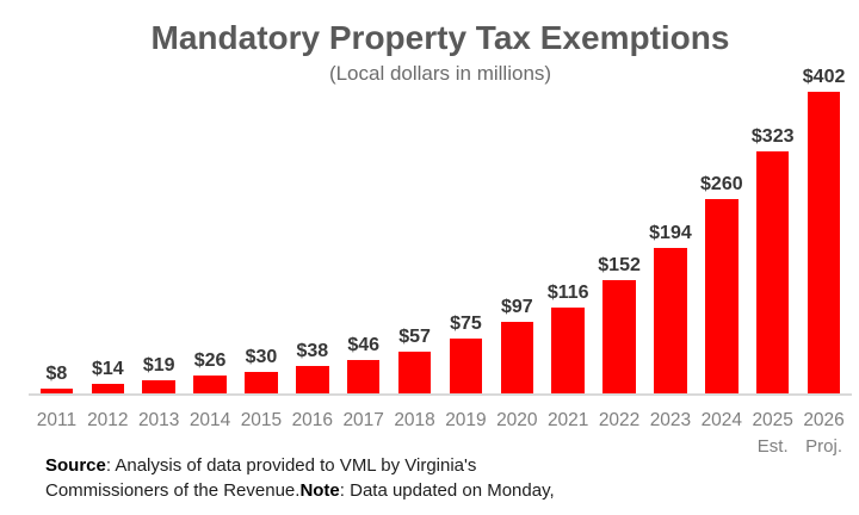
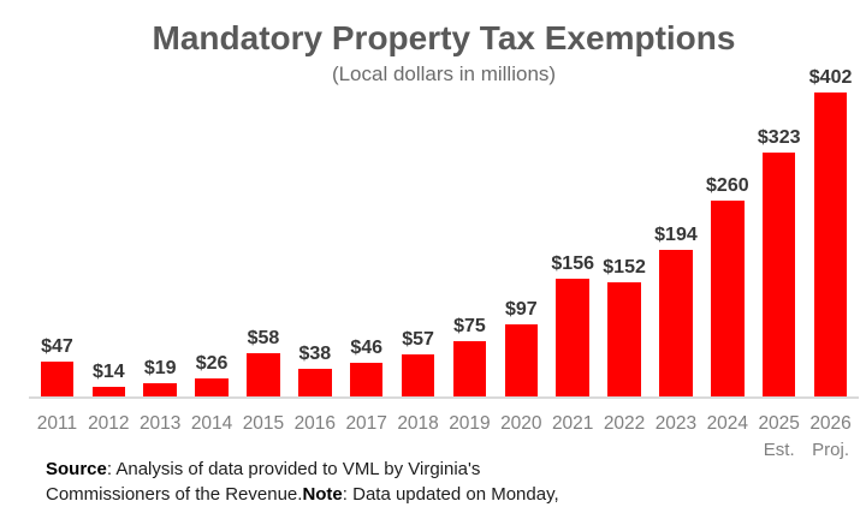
2011: $8 -> $47
2015: $30 -> $58
2021: $116 -> $156
